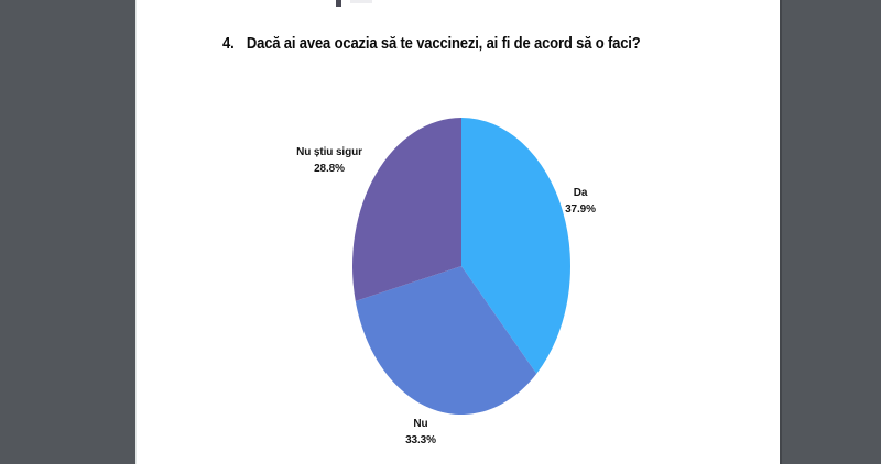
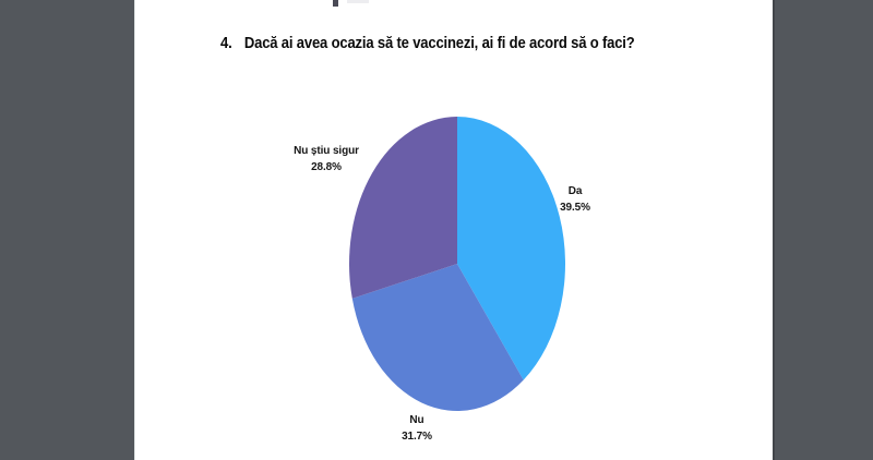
Da: 37.9% -> 39.5%
Nu: 33.3% -> 31.7%
